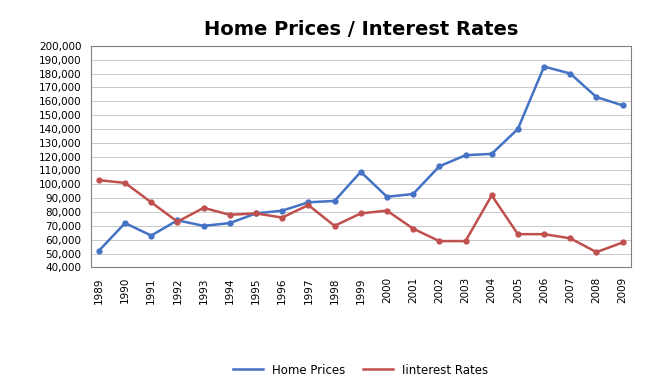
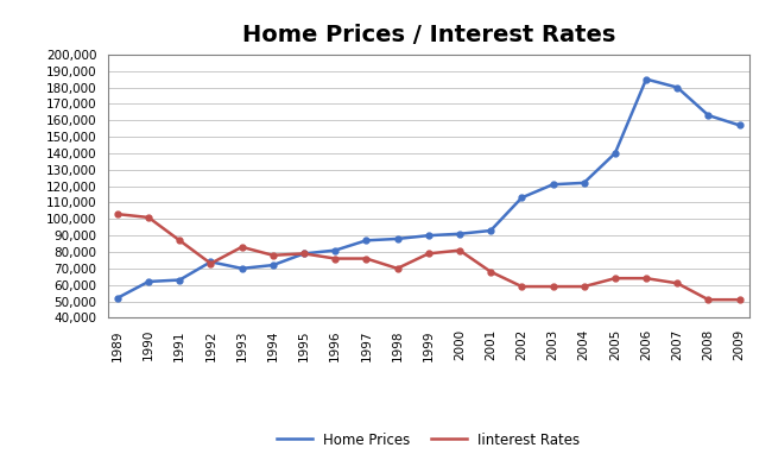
Home Prices/1990: 72,000 -> 62,000
Iinterest Rates/1997: 85,000 -> 76,000
Home Prices/1999: 109,000 -> 90,000
Iinterest Rates/2004: 92,000 -> 59,000
Iinterest Rates/2009: 58,000 -> 51,000
